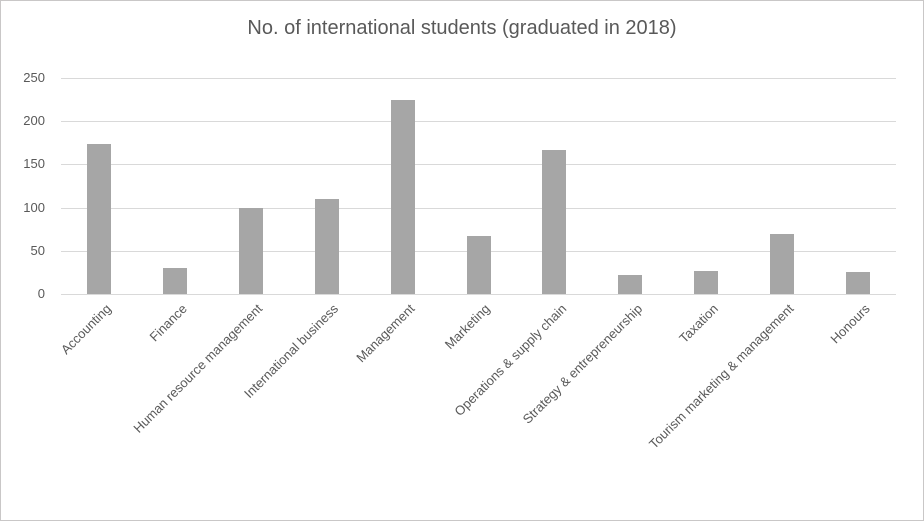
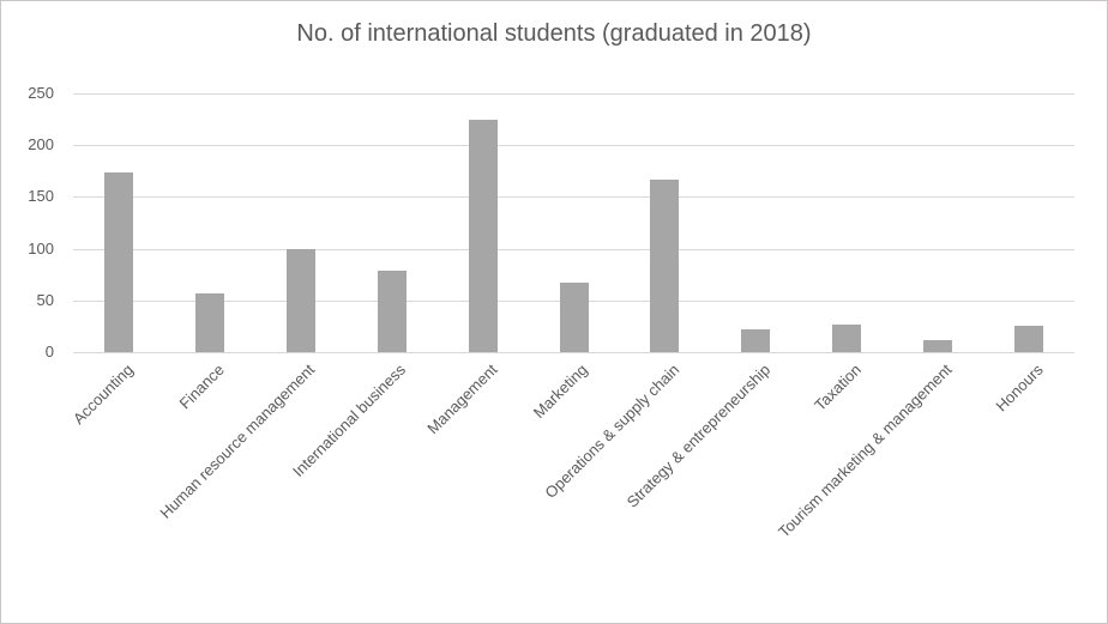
Finance: 30 -> 60
International business: 110 -> 80
Tourism marketing & management: 70 -> 10
